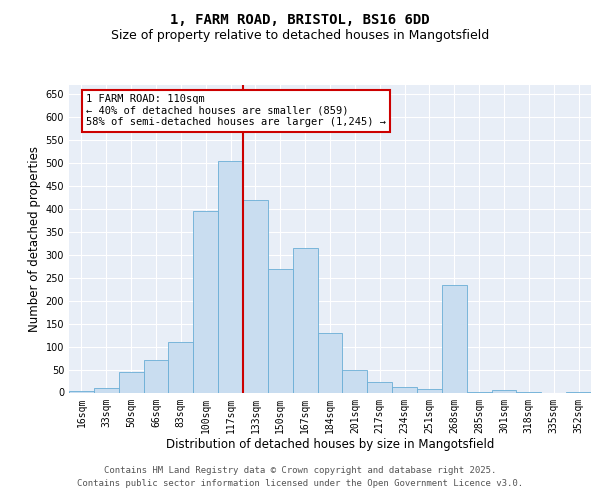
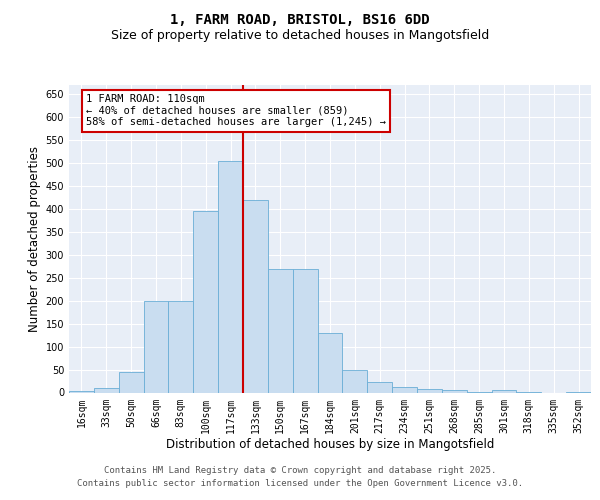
66sqm: 70 -> 200
83sqm: 110 -> 200
167sqm: 315 -> 270
268sqm: 235 -> 5
